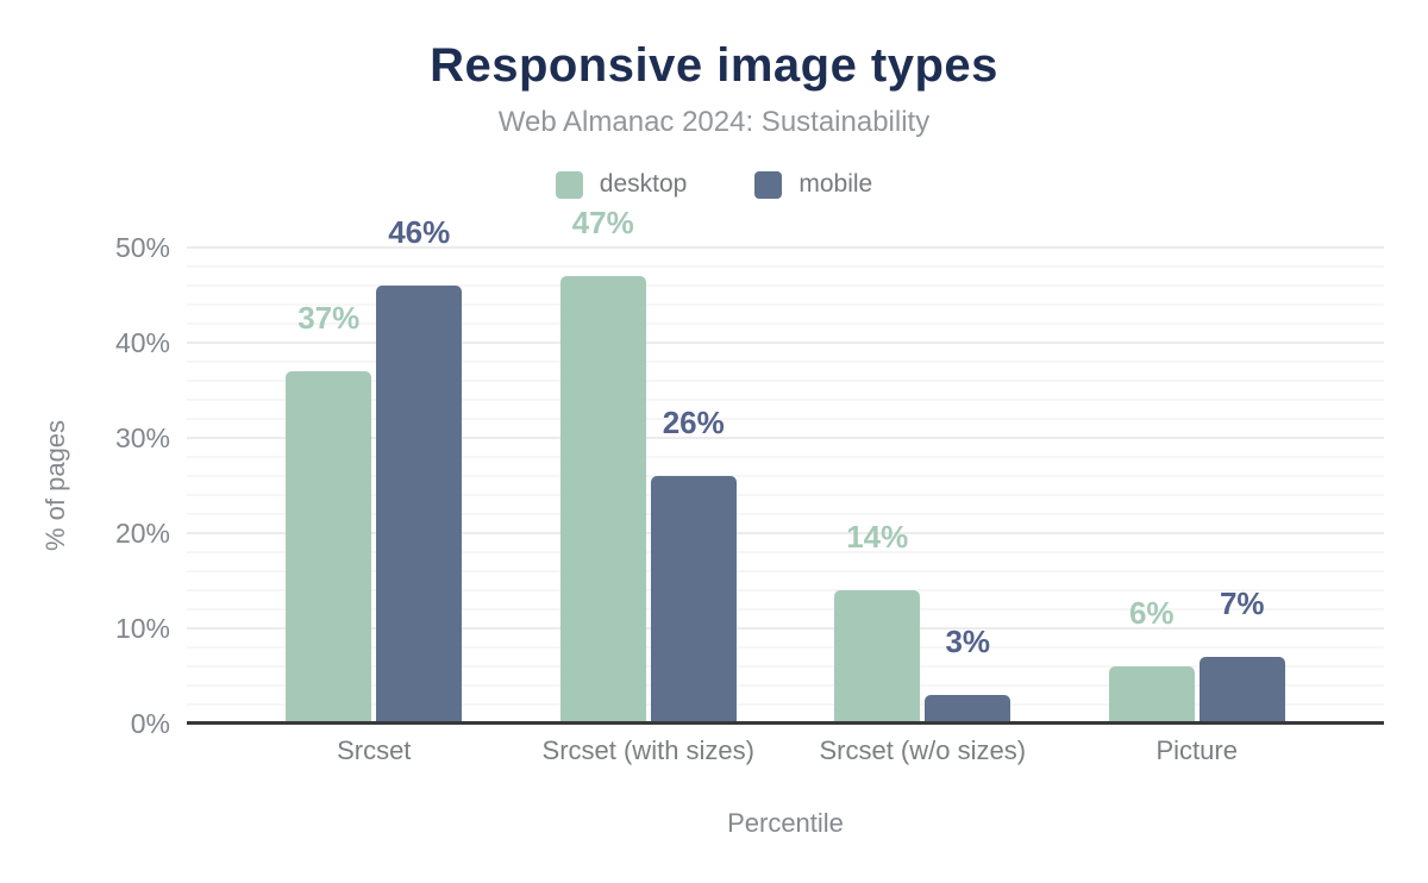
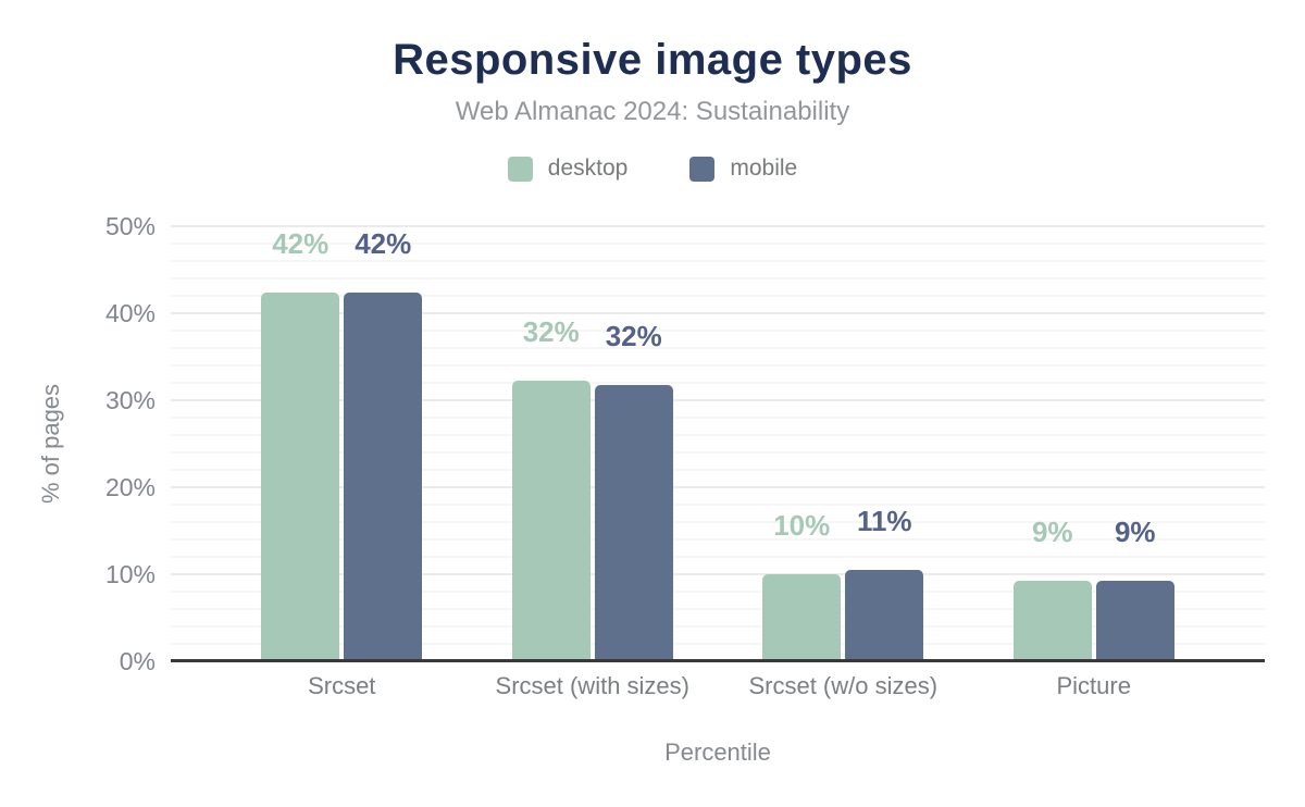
desktop/Srcset: 37% -> 42%
mobile/Srcset: 46% -> 42%
desktop/Srcset (with sizes): 47% -> 32%
mobile/Srcset (with sizes): 26% -> 32%
desktop/Srcset (w/o sizes): 14% -> 10%
mobile/Srcset (w/o sizes): 3% -> 11%
desktop/Picture: 6% -> 9%
mobile/Picture: 7% -> 9%
